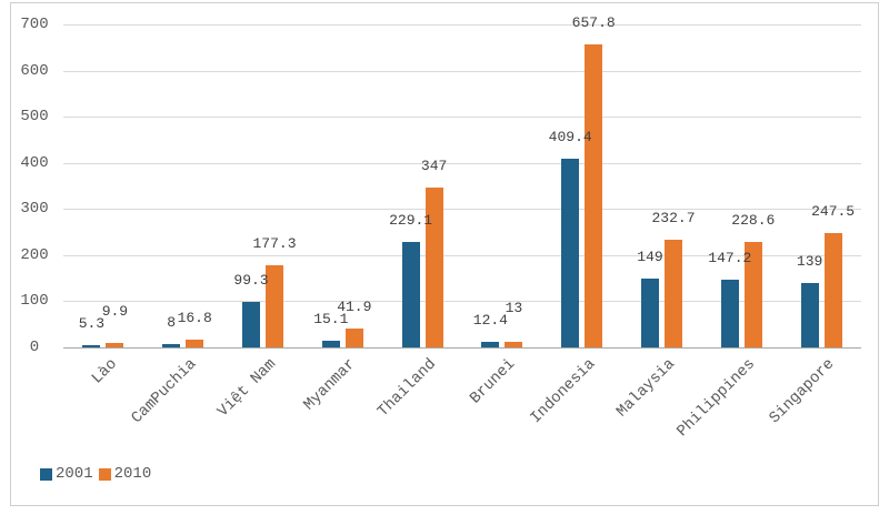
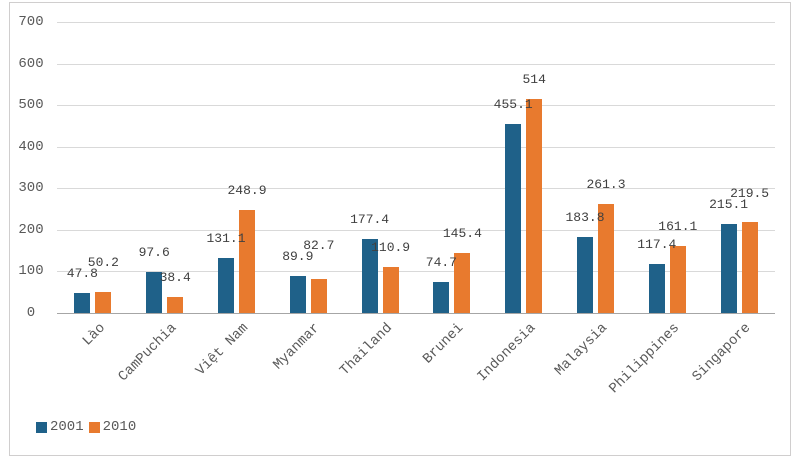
2001/Lào: 5.3 -> 47.8
2010/Lào: 9.9 -> 50.2
2001/CamPuchia: 8 -> 97.6
2010/CamPuchia: 16.8 -> 38.4
2001/Việt Nam: 99.3 -> 131.1
2010/Việt Nam: 177.3 -> 248.9
2001/Myanmar: 15.1 -> 89.9
2010/Myanmar: 41.9 -> 82.7
2001/Thailand: 229.1 -> 177.4
2010/Thailand: 347 -> 110.9
2001/Brunei: 12.4 -> 74.7
2010/Brunei: 13 -> 145.4
2001/Indonesia: 409.4 -> 455.1
2010/Indonesia: 657.8 -> 514
2001/Malaysia: 149 -> 183.8
2010/Malaysia: 232.7 -> 261.3
2001/Philippines: 147.2 -> 117.4
2010/Philippines: 228.6 -> 161.1
2001/Singapore: 139 -> 215.1
2010/Singapore: 247.5 -> 219.5
